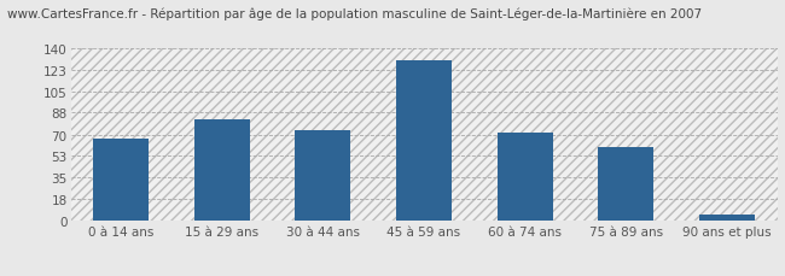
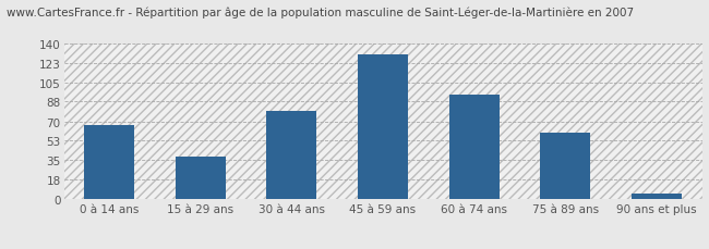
15 à 29 ans: 82 -> 38
30 à 44 ans: 74 -> 80
60 à 74 ans: 72 -> 94
